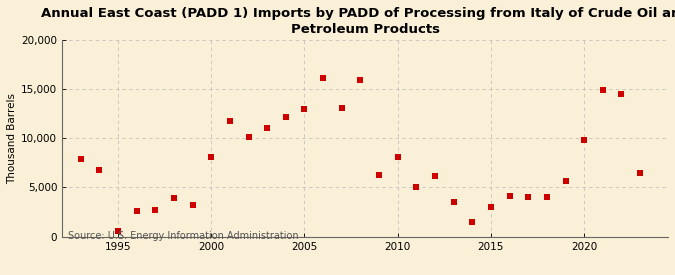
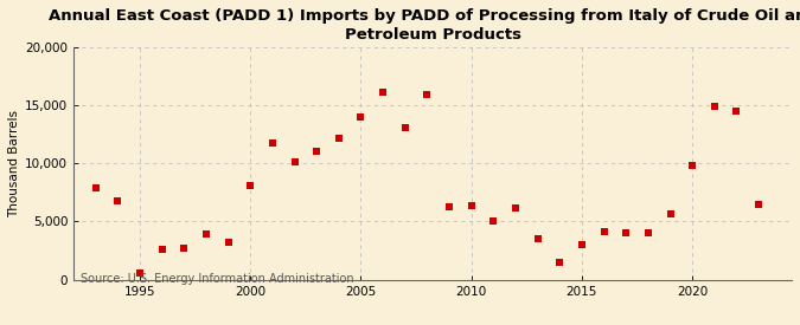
2005: 13,000 -> 14,000
2010: 8,100 -> 6,400
